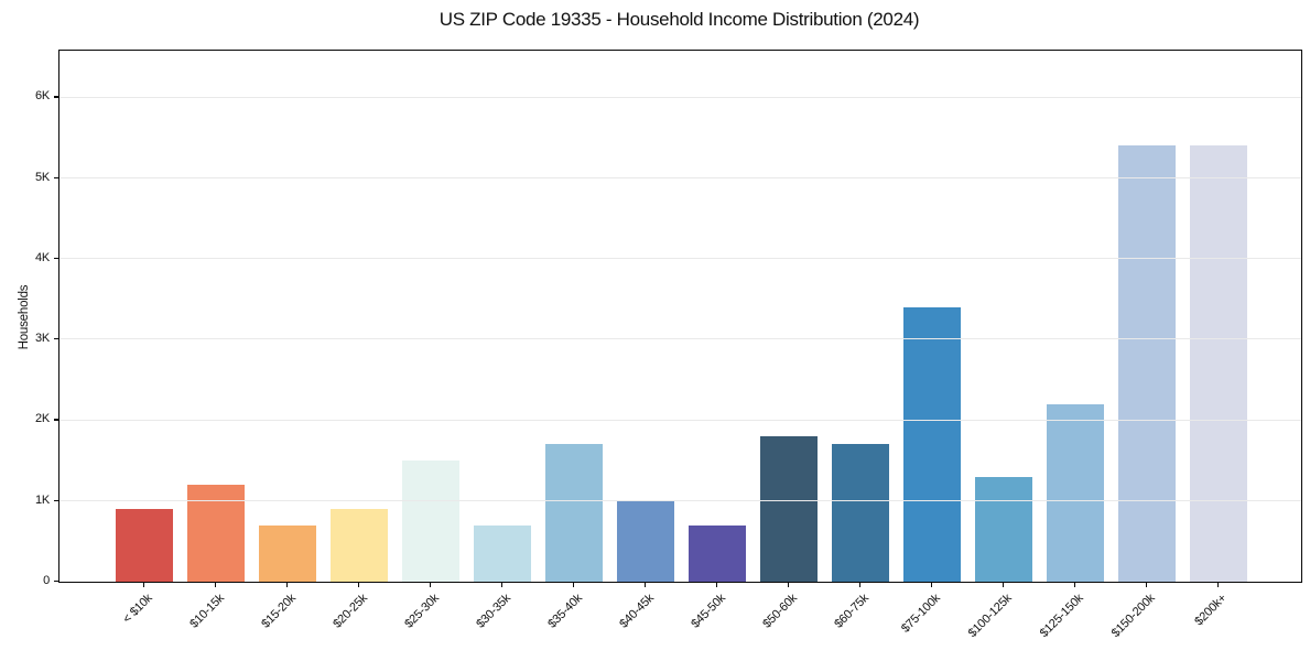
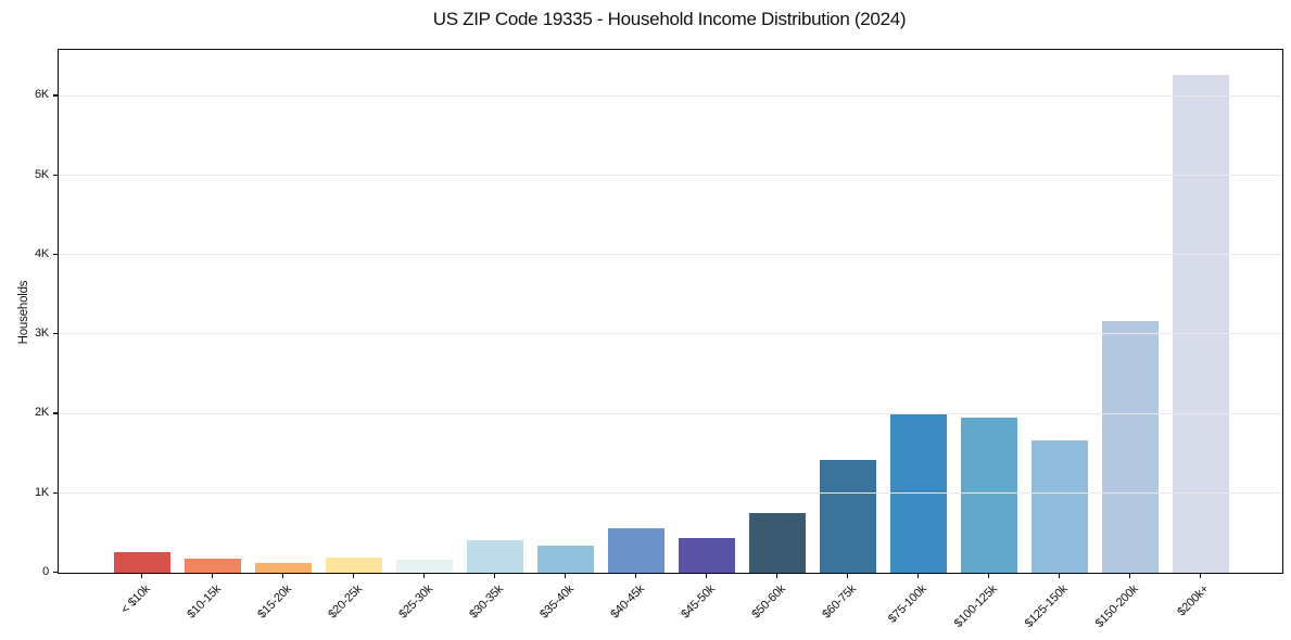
< $10k: 0.9K -> 0.3K
$10-15k: 1.2K -> 0.2K
$15-20k: 0.7K -> 0.1K
$20-25k: 0.9K -> 0.2K
$25-30k: 1.5K -> 0.2K
$30-35k: 0.7K -> 0.4K
$35-40k: 1.7K -> 0.3K
$40-45k: 1.0K -> 0.6K
$45-50k: 0.7K -> 0.4K
$50-60k: 1.8K -> 0.8K
$60-75k: 1.7K -> 1.4K
$75-100k: 3.4K -> 2.0K
$100-125k: 1.3K -> 2.0K
$125-150k: 2.2K -> 1.7K
$150-200k: 5.4K -> 3.2K
$200k+: 5.4K -> 6.3K
